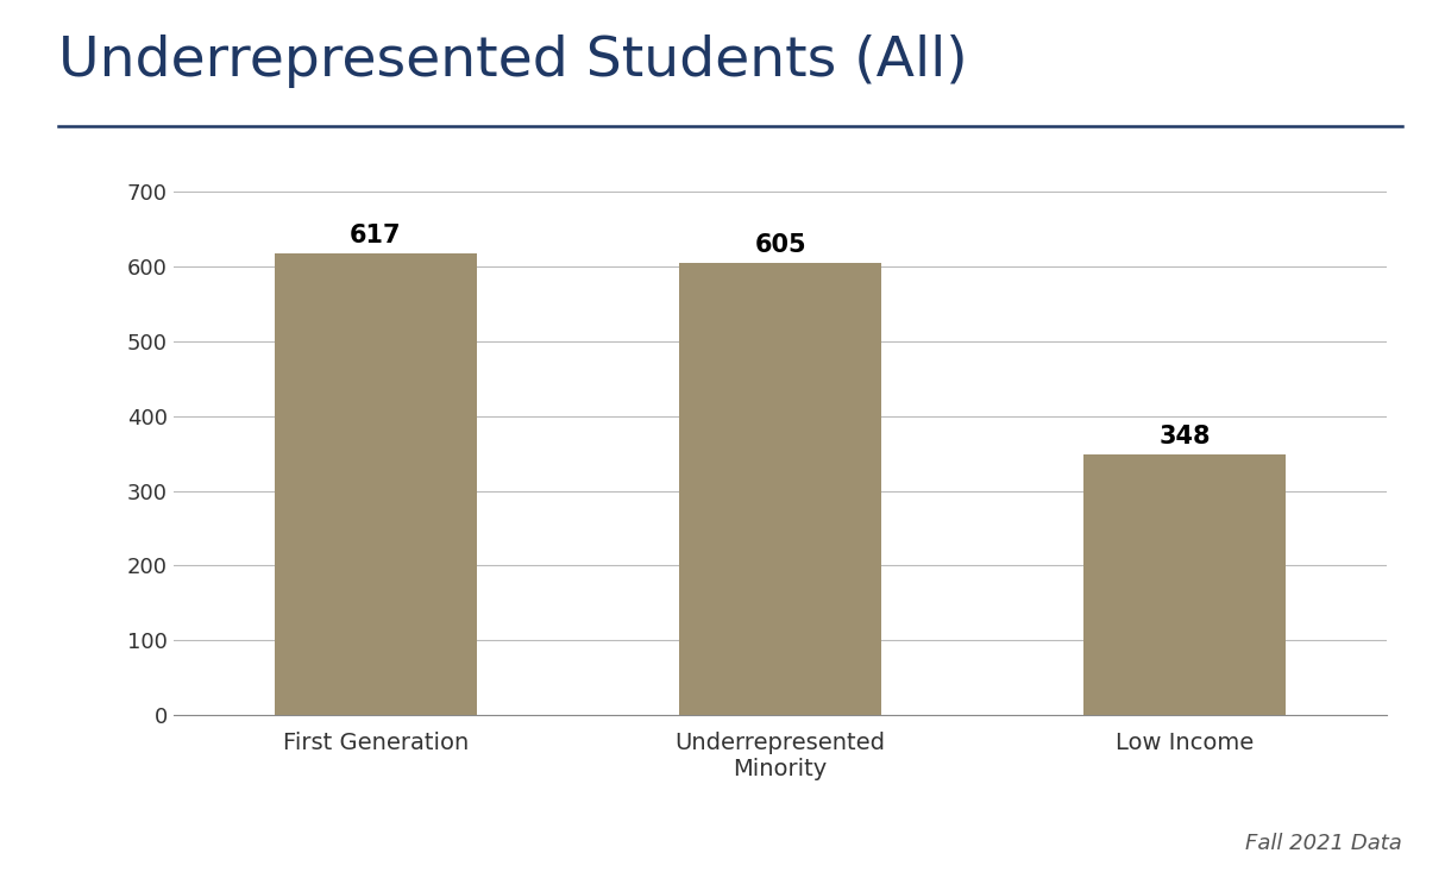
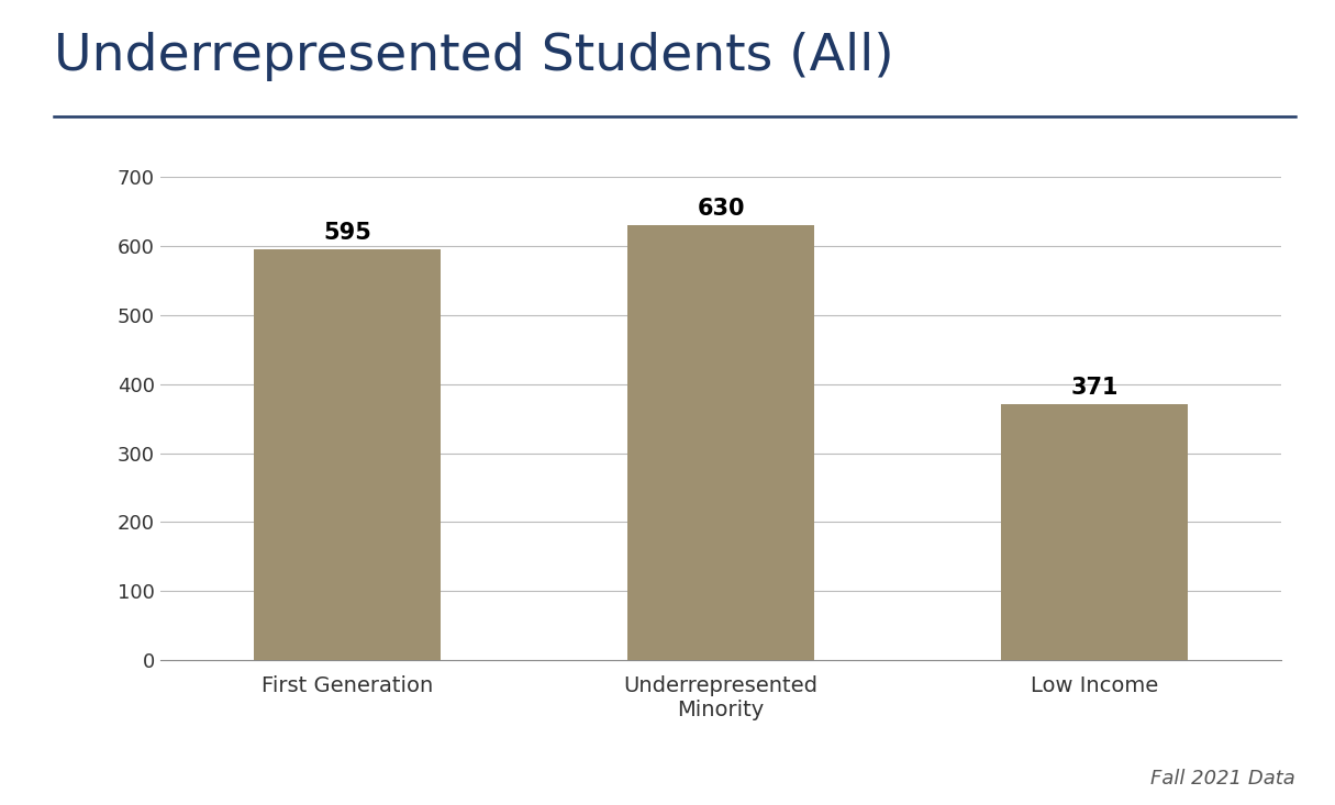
First Generation: 617 -> 595
Underrepresented Minority: 605 -> 630
Low Income: 348 -> 371
